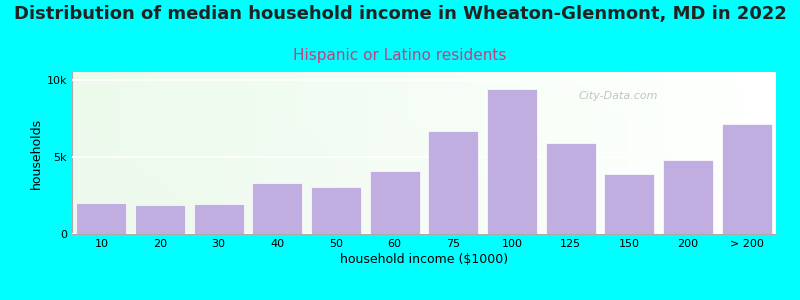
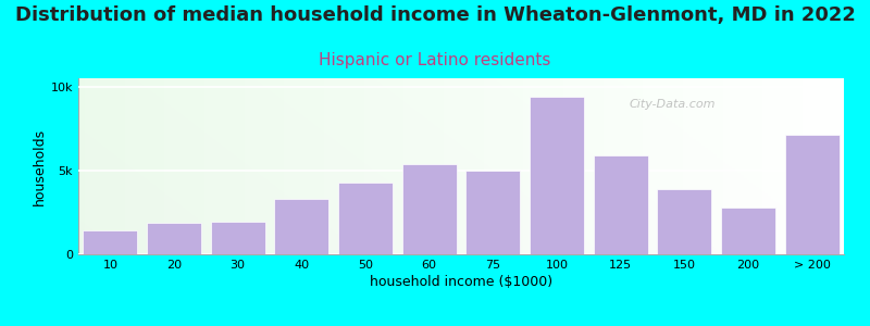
10: 2.0k -> 1.4k
50: 3.0k -> 4.3k
60: 4.1k -> 5.4k
75: 6.7k -> 5.0k
200: 4.8k -> 2.8k
